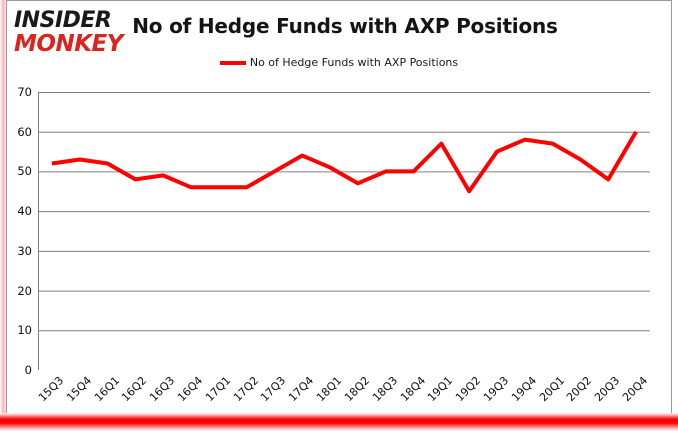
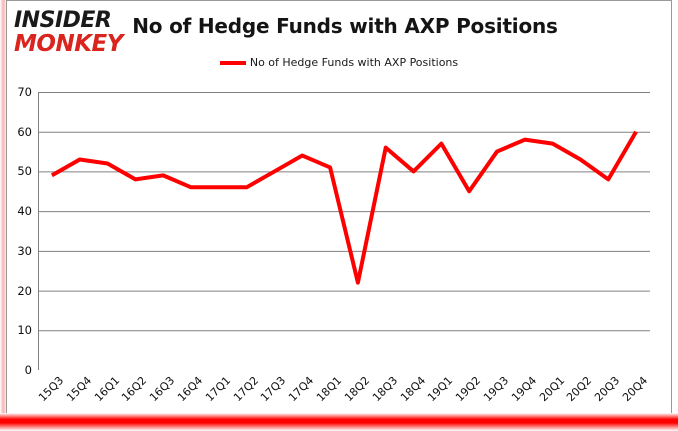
15Q3: 52 -> 49
18Q2: 47 -> 22
18Q3: 50 -> 56
